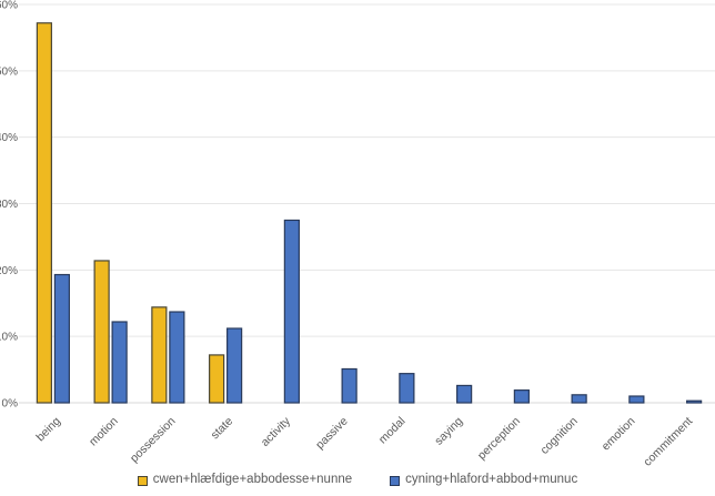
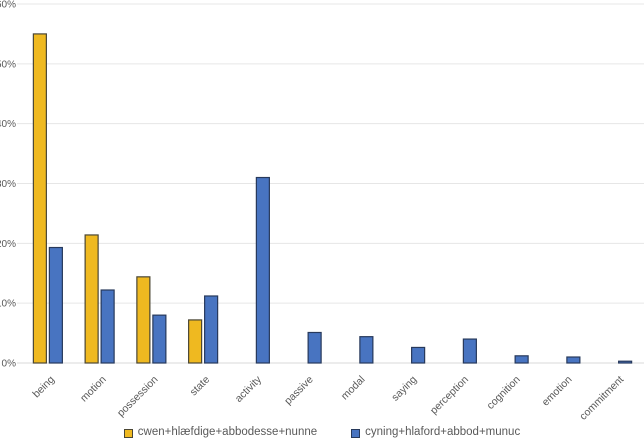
cwen+hlæfdige+abbodesse+nunne/being: 57% -> 55%
cyning+hlaford+abbod+munuc/possession: 14% -> 8%
cyning+hlaford+abbod+munuc/activity: 28% -> 31%
cyning+hlaford+abbod+munuc/perception: 2% -> 4%
